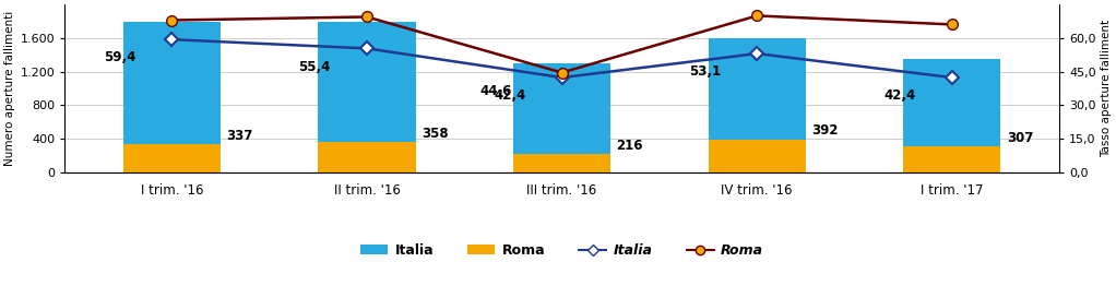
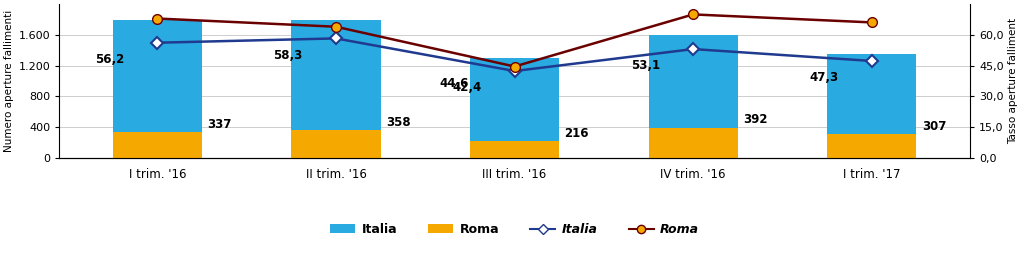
Italia/I trim. '16: 59,4 -> 56,2
Italia/II trim. '16: 55,4 -> 58,3
Roma/II trim. '16: 69,5 -> 64,0
Italia/I trim. '17: 42,4 -> 47,3
